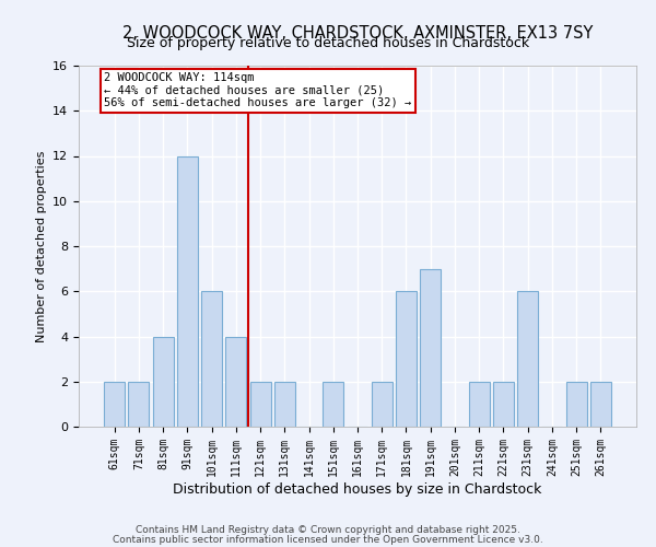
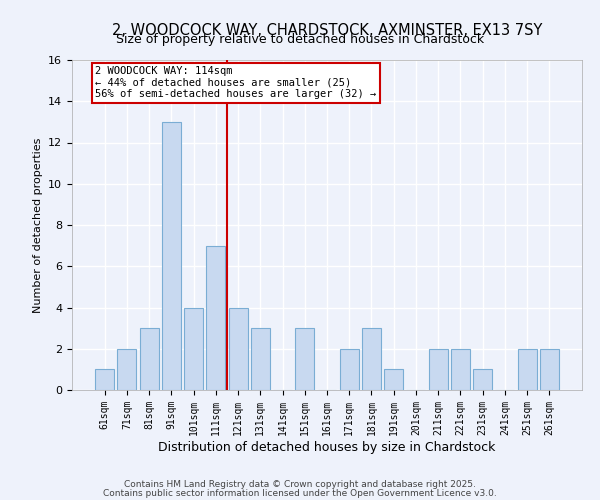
61sqm: 2 -> 1
81sqm: 4 -> 3
91sqm: 12 -> 13
101sqm: 6 -> 4
111sqm: 4 -> 7
121sqm: 2 -> 4
131sqm: 2 -> 3
151sqm: 2 -> 3
181sqm: 6 -> 3
191sqm: 7 -> 1
231sqm: 6 -> 1
